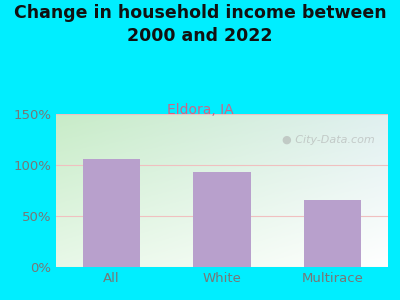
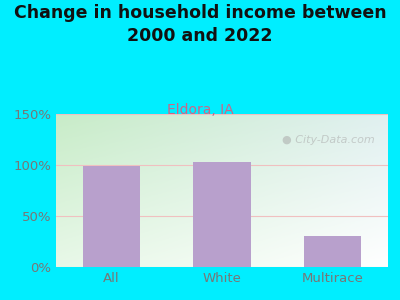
All: 106% -> 99%
White: 93% -> 103%
Multirace: 66% -> 30%
